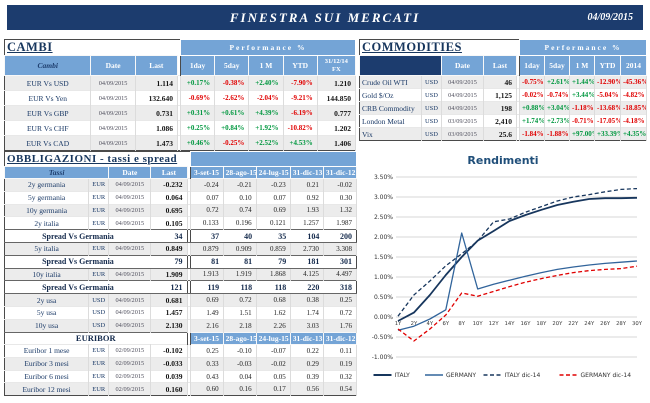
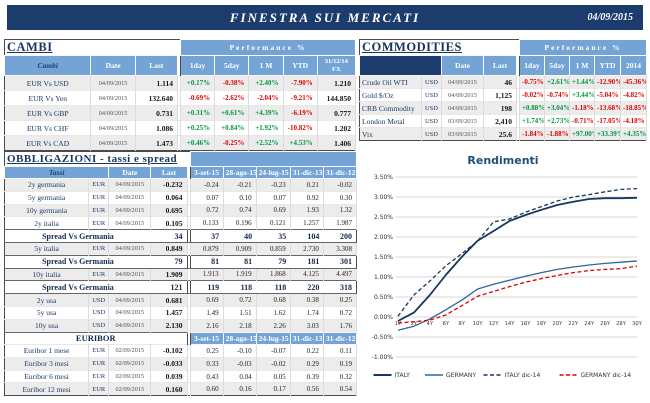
GERMANY dic-14/1Y: -0.3% -> -0.1%
GERMANY dic-14/2Y: -0.6% -> -0.1%
GERMANY dic-14/4Y: -0.3% -> -0.1%
GERMANY/8Y: 2.1% -> 0.4%
GERMANY dic-14/8Y: 0.6% -> 0.3%
